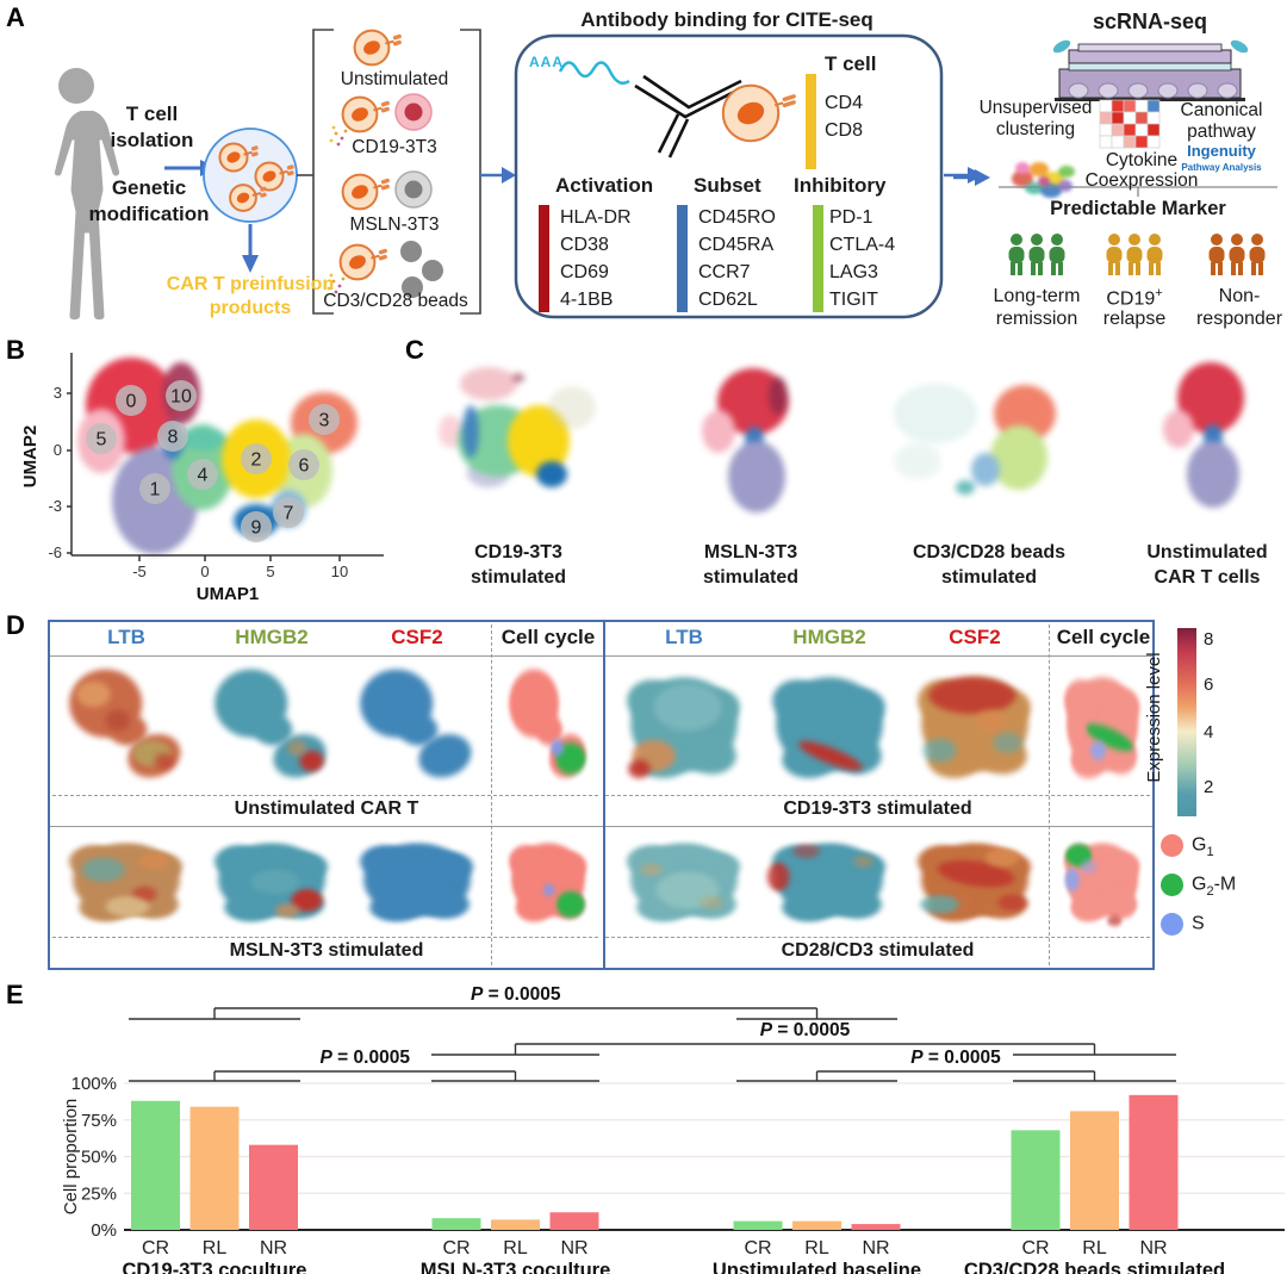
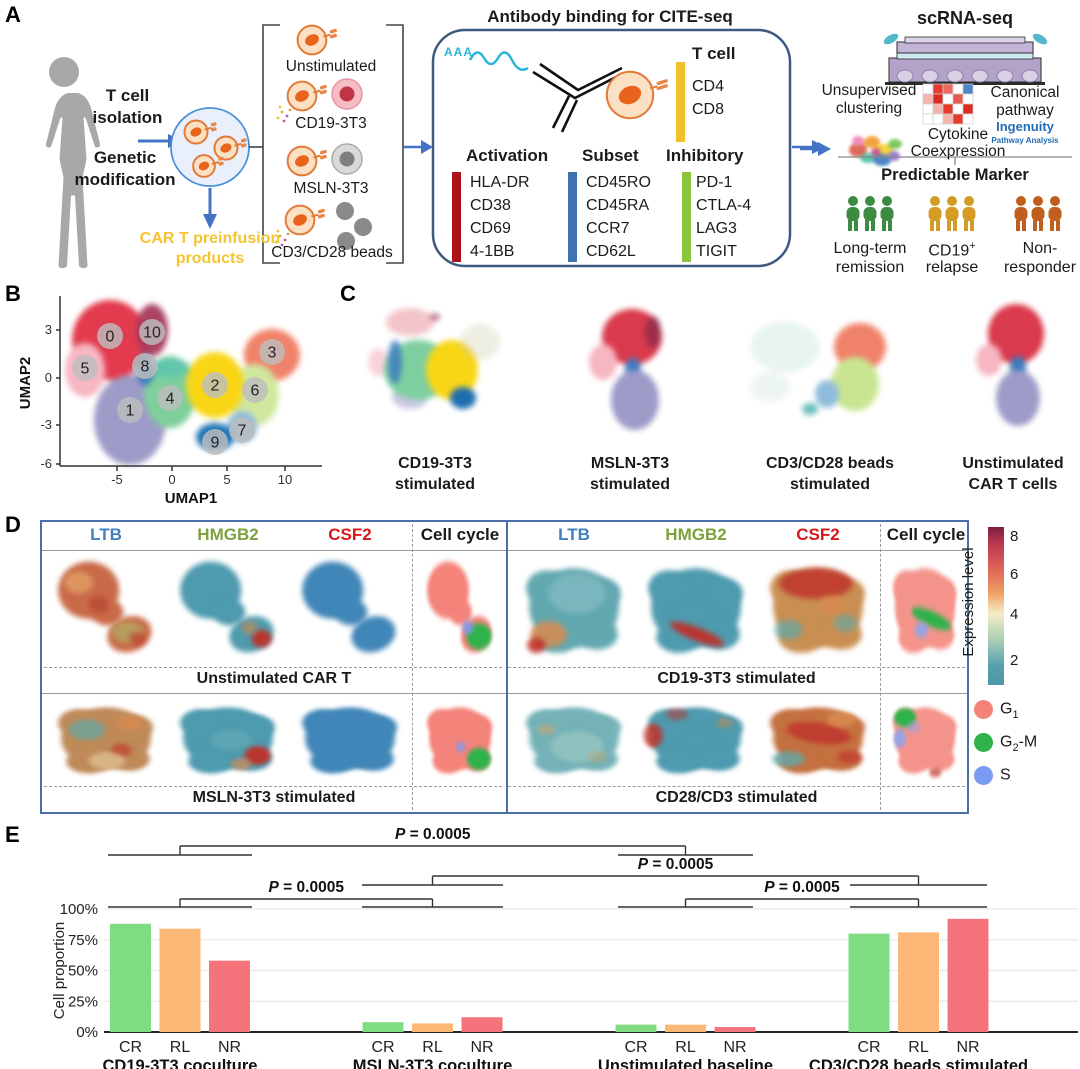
CR/CD3/CD28 beads stimulated: 68% -> 80%
